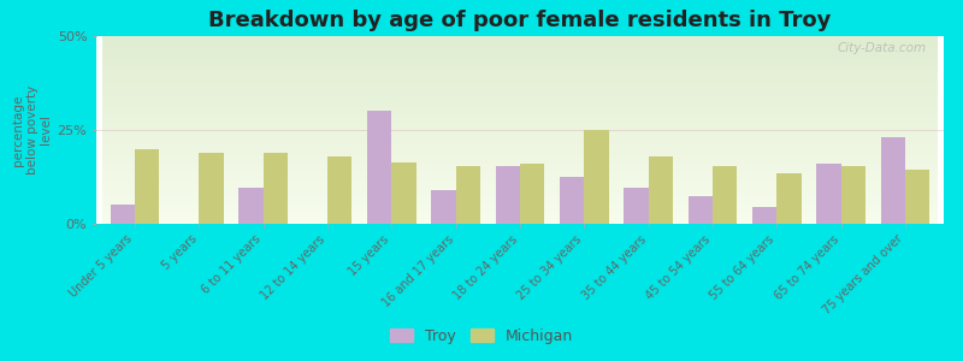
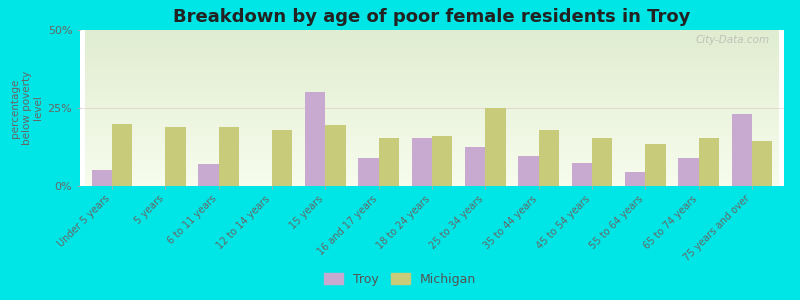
Troy/6 to 11 years: 9.5% -> 7.0%
Michigan/15 years: 16.5% -> 19.5%
Troy/65 to 74 years: 16.0% -> 9.0%
